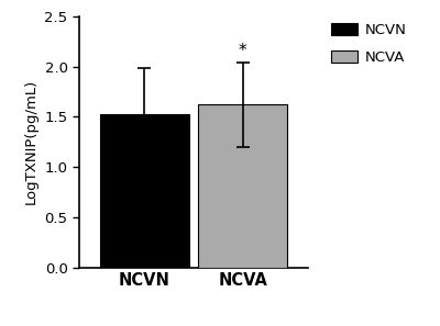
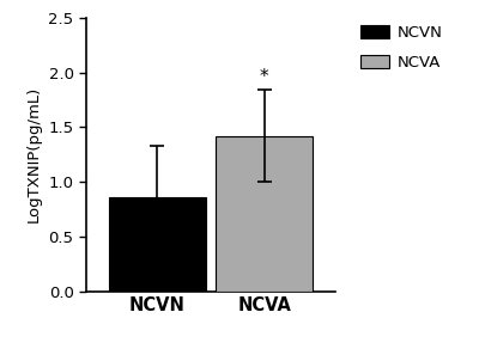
NCVN: 1.52 -> 0.86
NCVA: 1.62 -> 1.42
